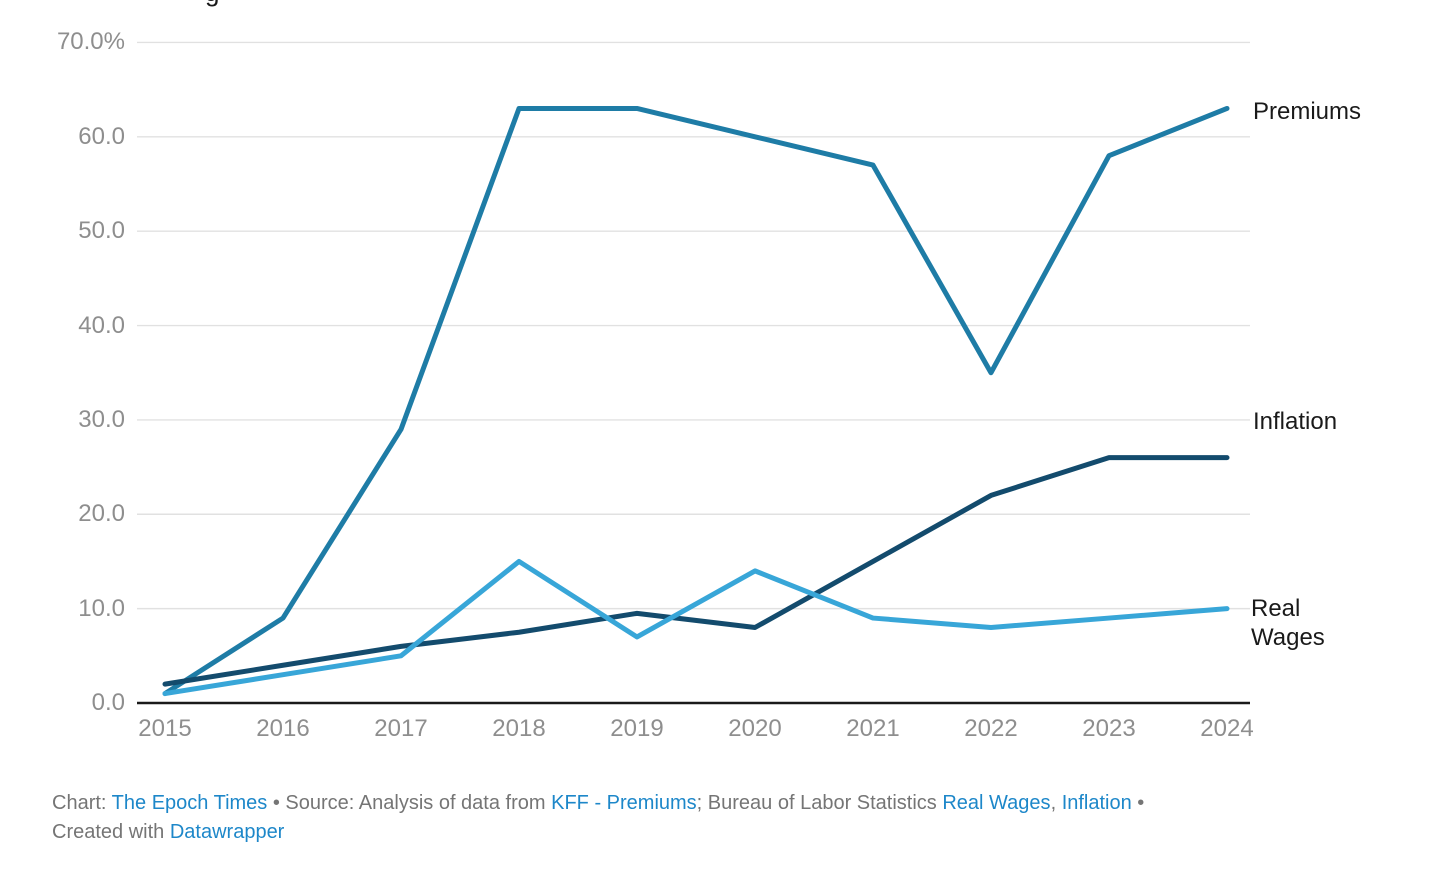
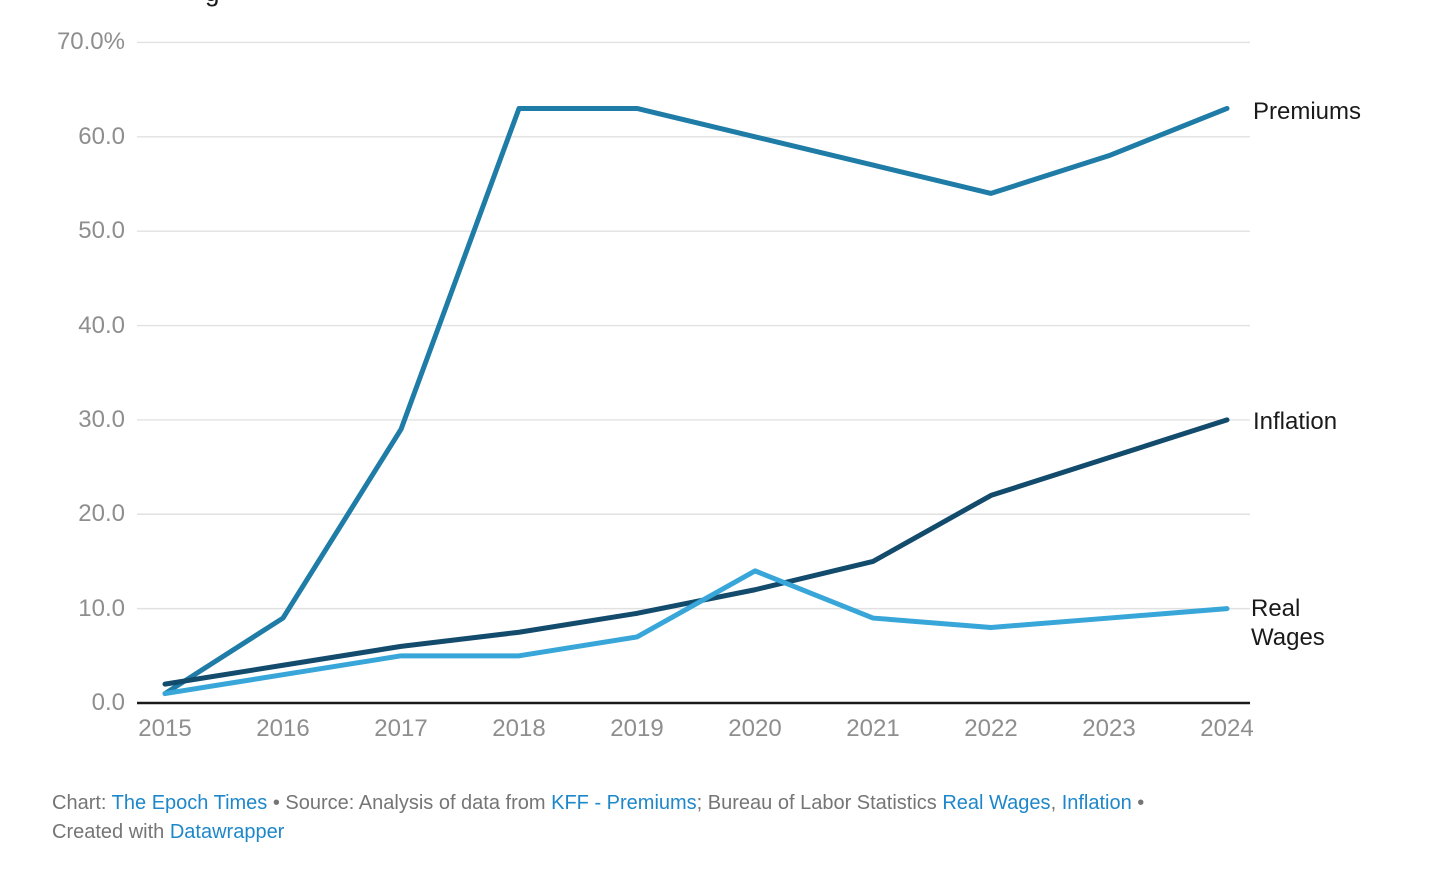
Real Wages/2018: 15% -> 5%
Inflation/2020: 8% -> 12%
Premiums/2022: 35% -> 54%
Inflation/2024: 26% -> 30%
